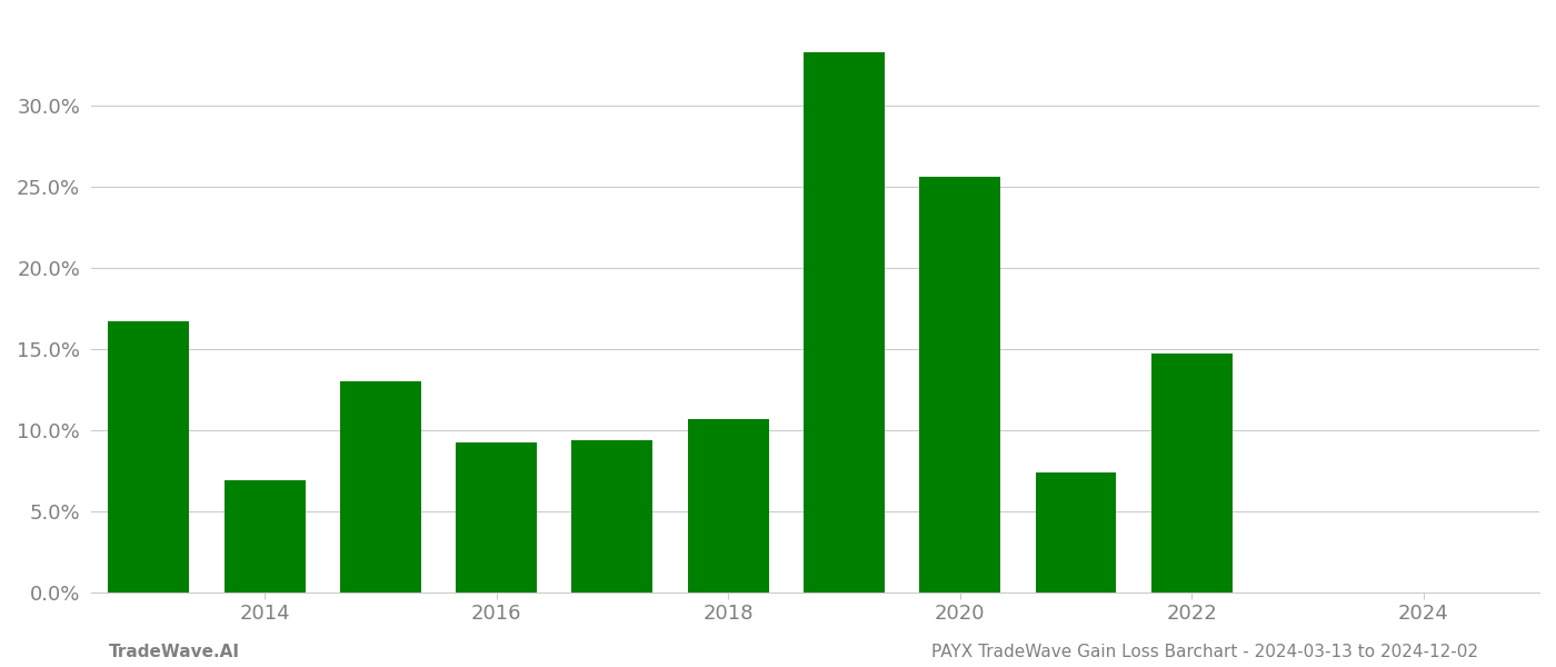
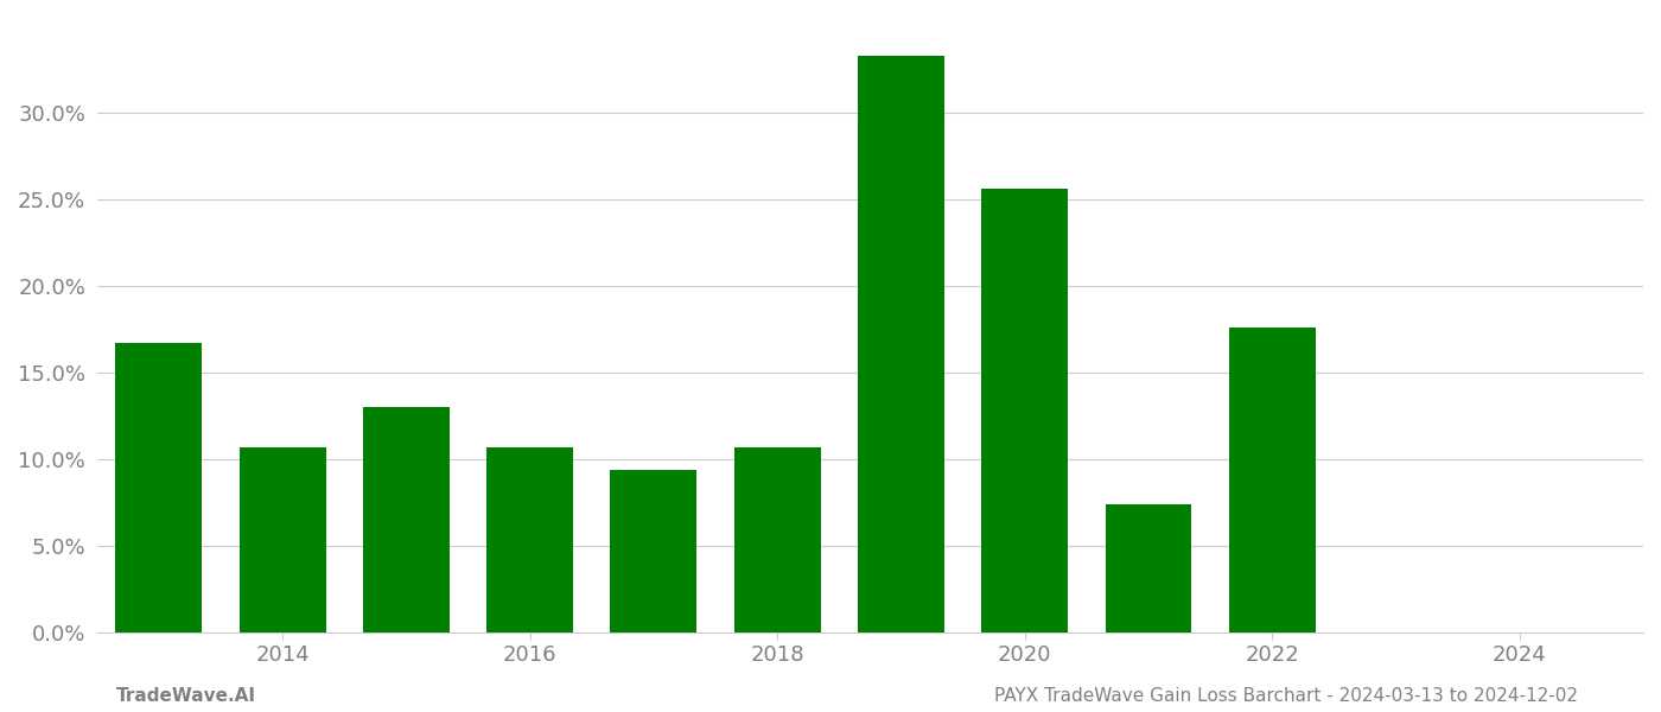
2014: 6.9% -> 10.7%
2016: 9.2% -> 10.7%
2022: 14.7% -> 17.6%
